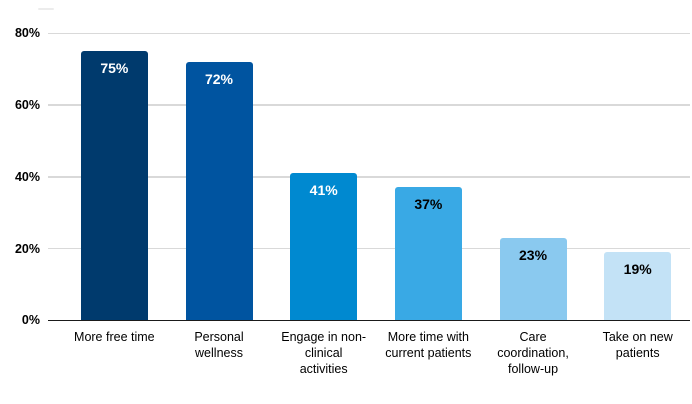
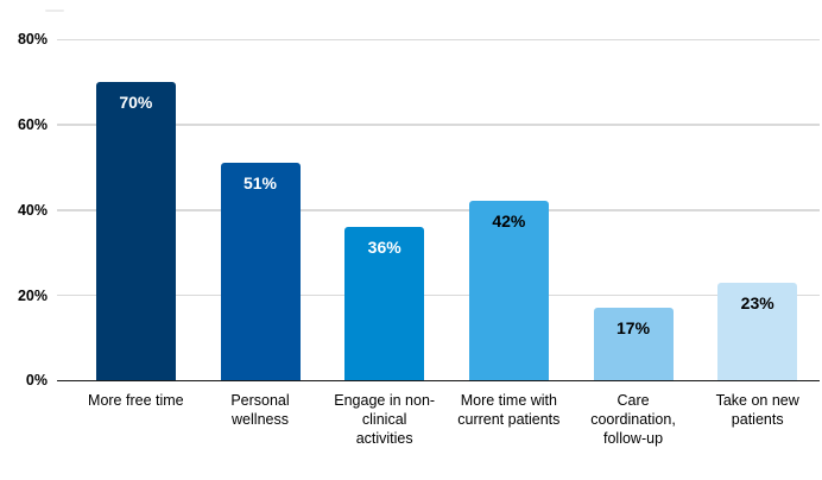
More free time: 75% -> 70%
Personal wellness: 72% -> 51%
Engage in non-clinical activities: 41% -> 36%
More time with current patients: 37% -> 42%
Care coordination, follow-up: 23% -> 17%
Take on new patients: 19% -> 23%
